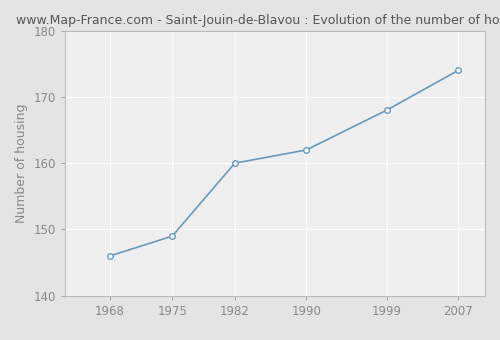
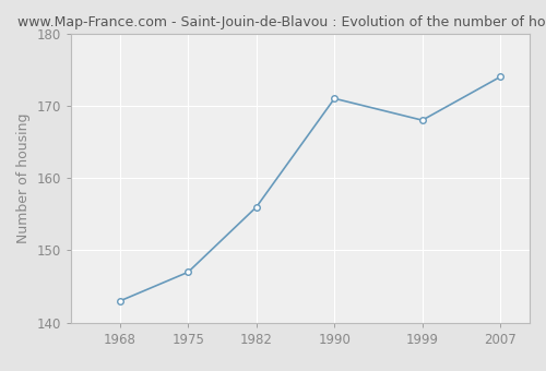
1968: 146 -> 143
1975: 149 -> 147
1982: 160 -> 156
1990: 162 -> 171
